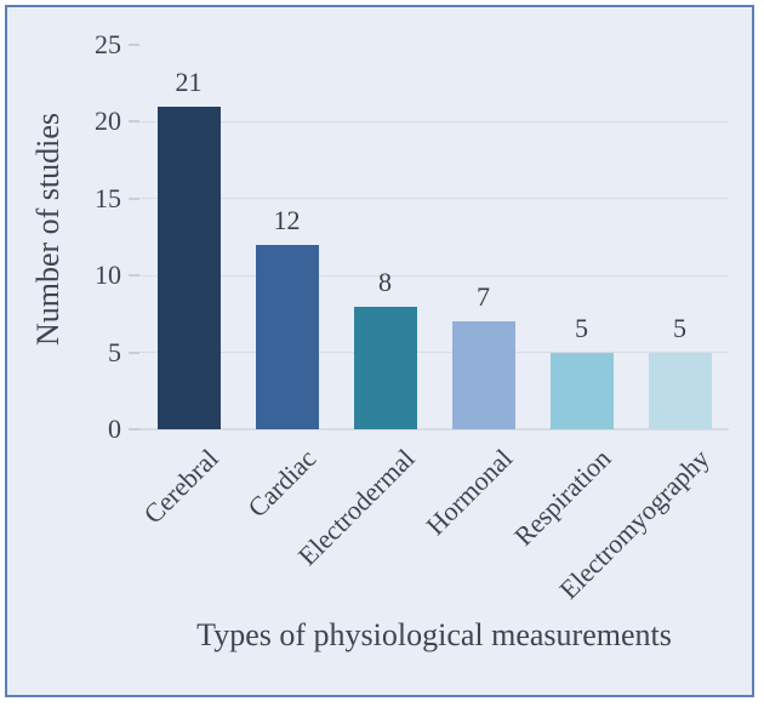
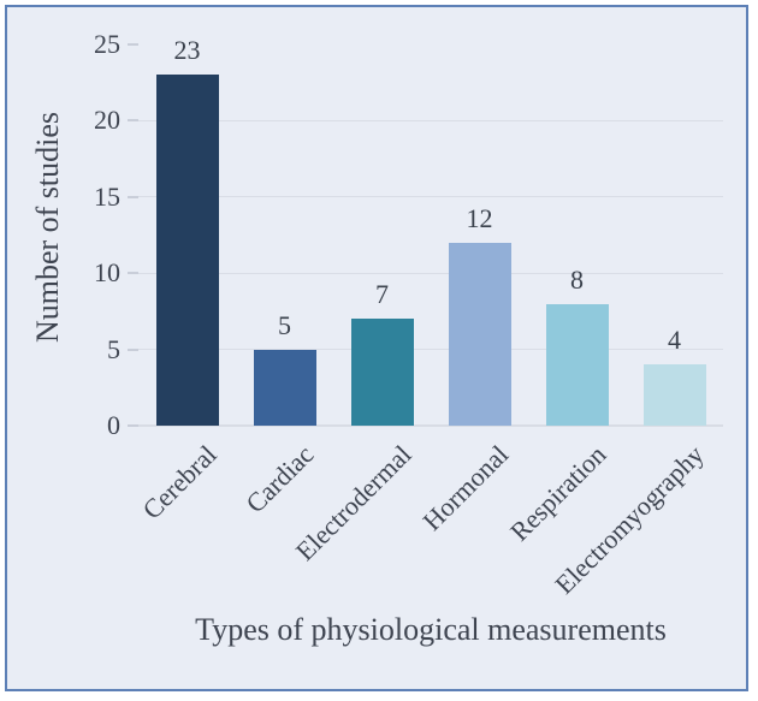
Cerebral: 21 -> 23
Cardiac: 12 -> 5
Electrodermal: 8 -> 7
Hormonal: 7 -> 12
Respiration: 5 -> 8
Electromyography: 5 -> 4
